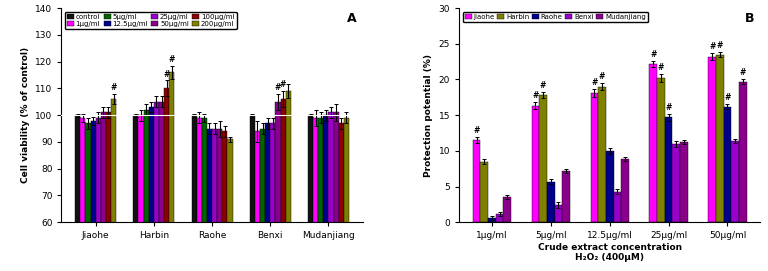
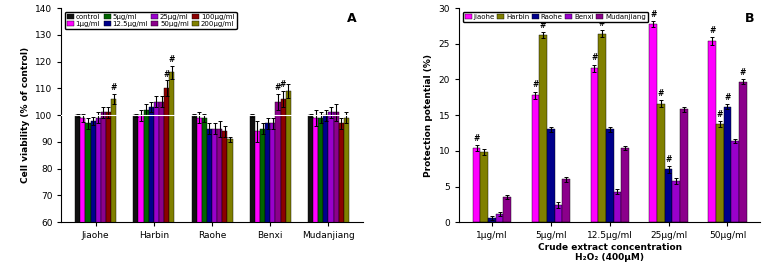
Jiaohe/1μg/ml: 11.5 -> 10.4
Harbin/1μg/ml: 8.5 -> 9.8
Jiaohe/5μg/ml: 16.3 -> 17.8
Harbin/5μg/ml: 17.8 -> 26.2
Raohe/5μg/ml: 5.7 -> 13.0
Mudanjiang/5μg/ml: 7.2 -> 6.0
Jiaohe/12.5μg/ml: 18.1 -> 21.6
Harbin/12.5μg/ml: 19.0 -> 26.4
Raohe/12.5μg/ml: 10.0 -> 13.0
Mudanjiang/12.5μg/ml: 8.9 -> 10.4
Jiaohe/25μg/ml: 22.2 -> 27.8
Harbin/25μg/ml: 20.2 -> 16.6
Raohe/25μg/ml: 14.7 -> 7.4
Benxi/25μg/ml: 11.0 -> 5.8
Mudanjiang/25μg/ml: 11.2 -> 15.8
Jiaohe/50μg/ml: 23.2 -> 25.4
Harbin/50μg/ml: 23.5 -> 13.8
